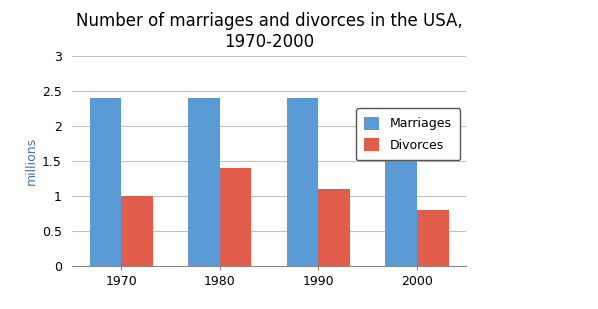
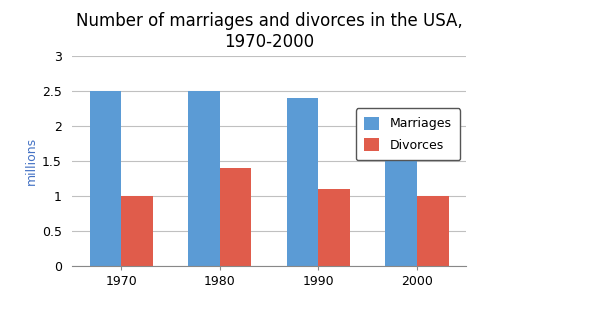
Marriages/1970: 2.4 -> 2.5
Marriages/1980: 2.4 -> 2.5
Divorces/2000: 0.8 -> 1.0
